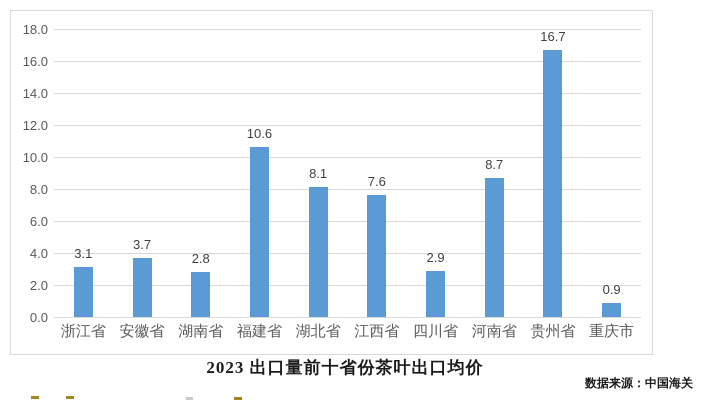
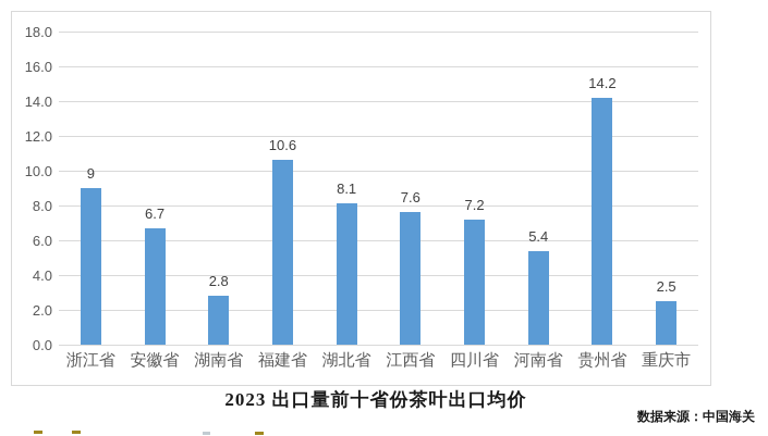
浙江省: 3.1 -> 9
安徽省: 3.7 -> 6.7
四川省: 2.9 -> 7.2
河南省: 8.7 -> 5.4
贵州省: 16.7 -> 14.2
重庆市: 0.9 -> 2.5
